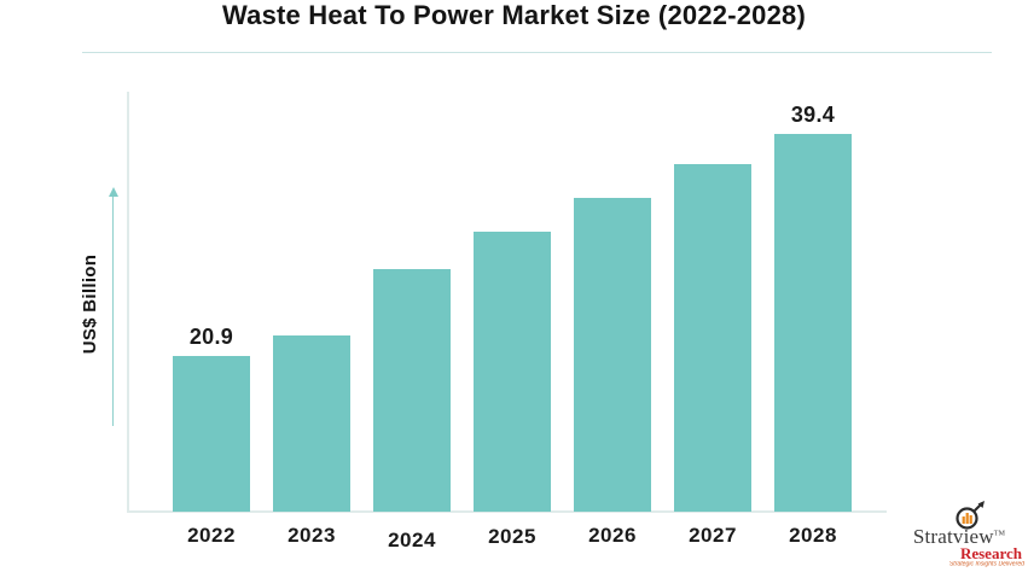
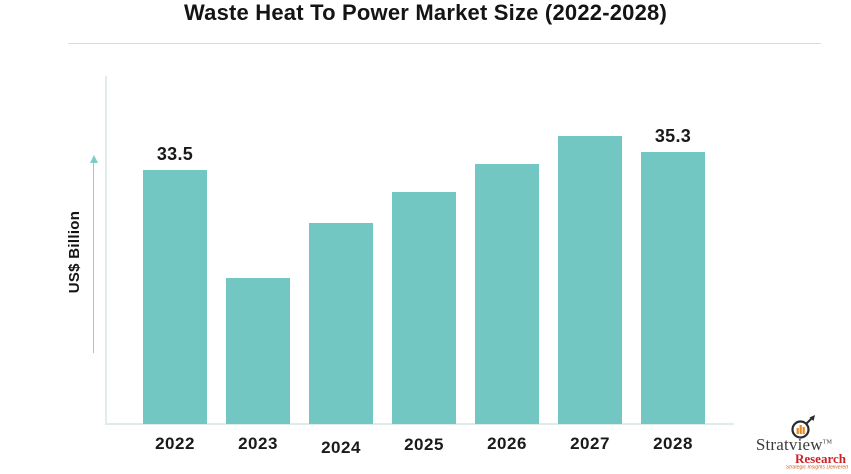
2022: 20.9 -> 33.5
2028: 39.4 -> 35.3
